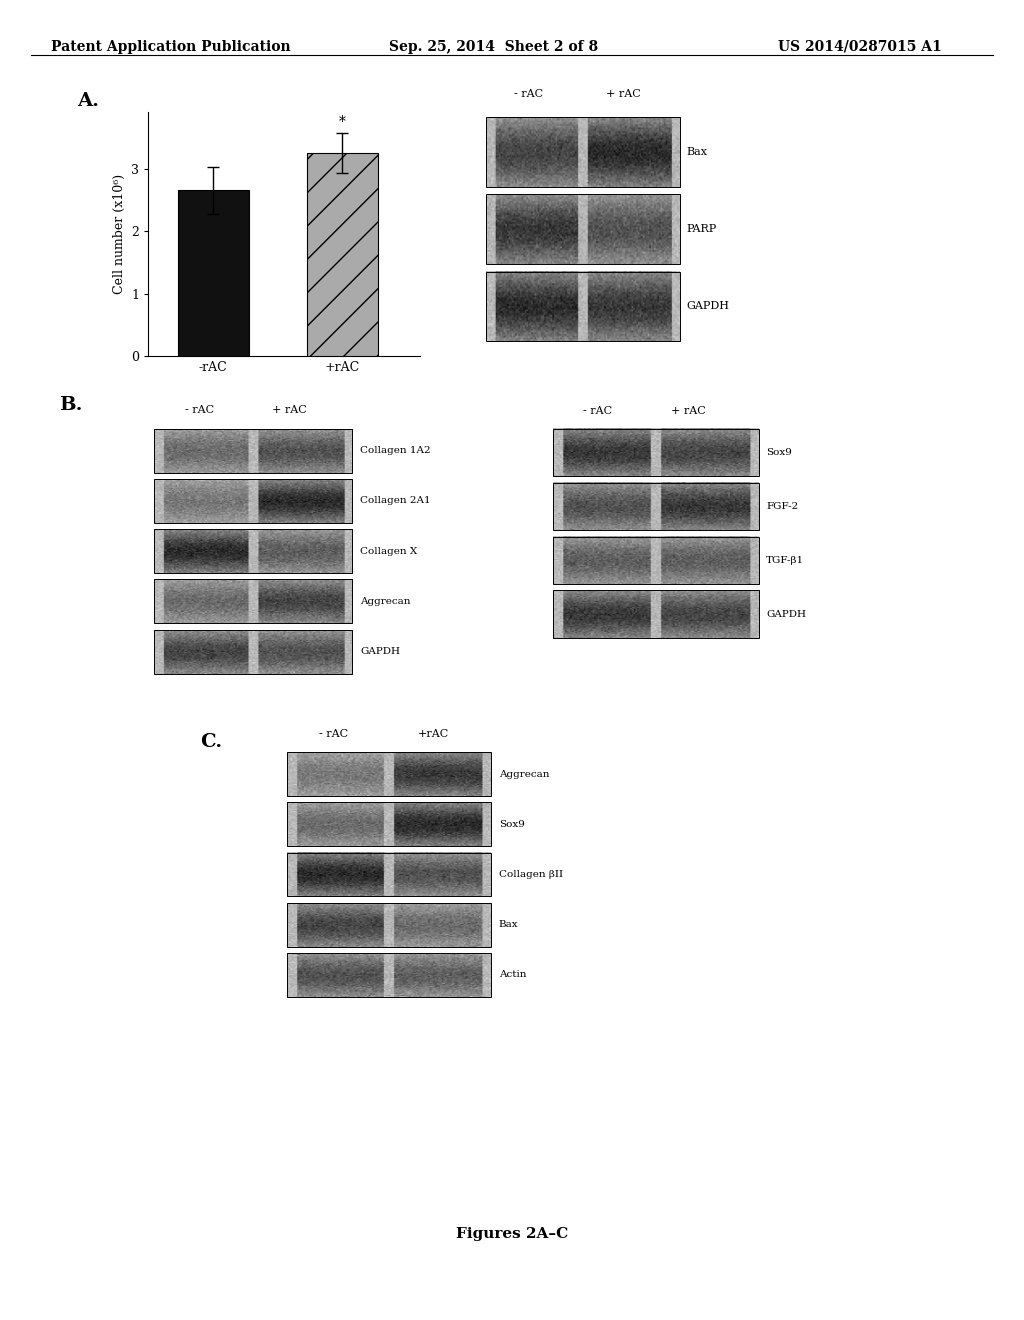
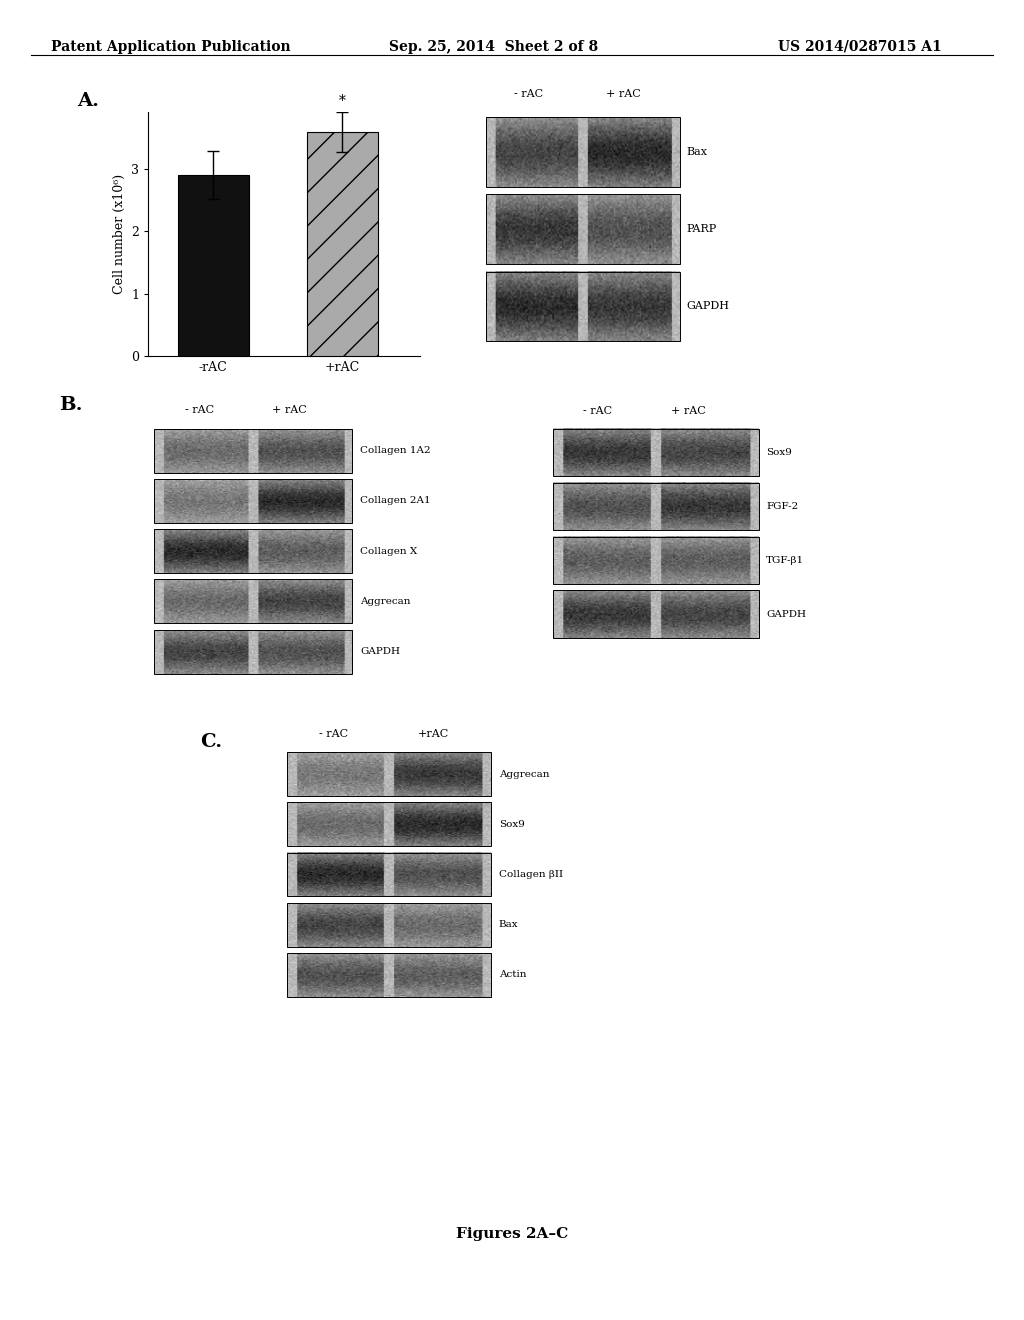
-rAC: 2.65 -> 2.90
+rAC: 3.25 -> 3.58
